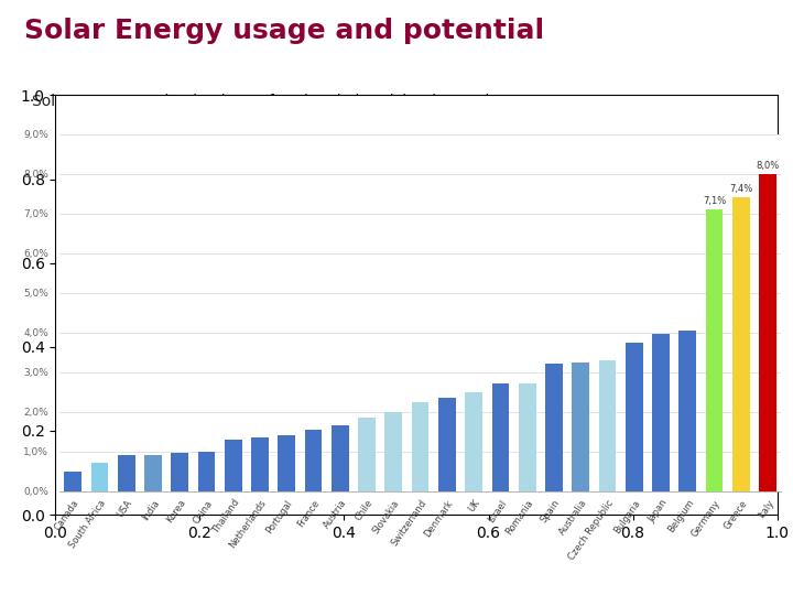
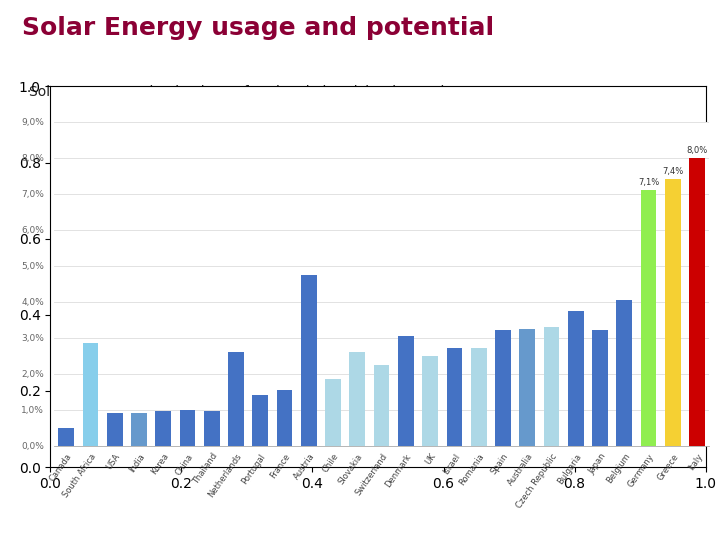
South Africa: 0,70% -> 2,85%
Thailand: 1,30% -> 0,95%
Netherlands: 1,35% -> 2,60%
Austria: 1,65% -> 4,75%
Slovakia: 2,00% -> 2,60%
Denmark: 2,35% -> 3,05%
Japan: 3,95% -> 3,20%
